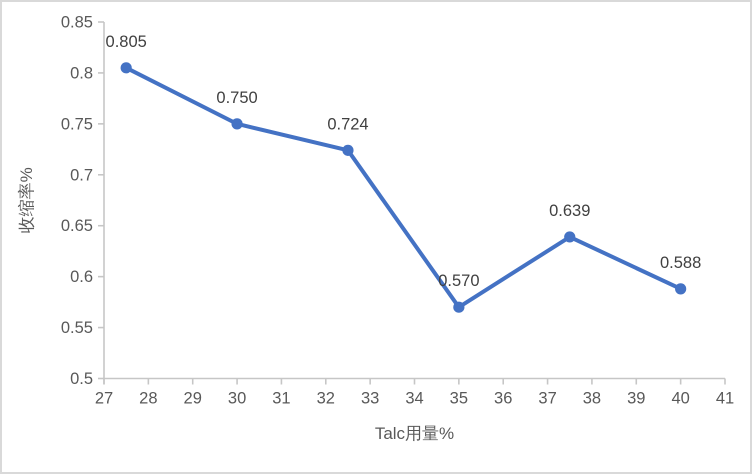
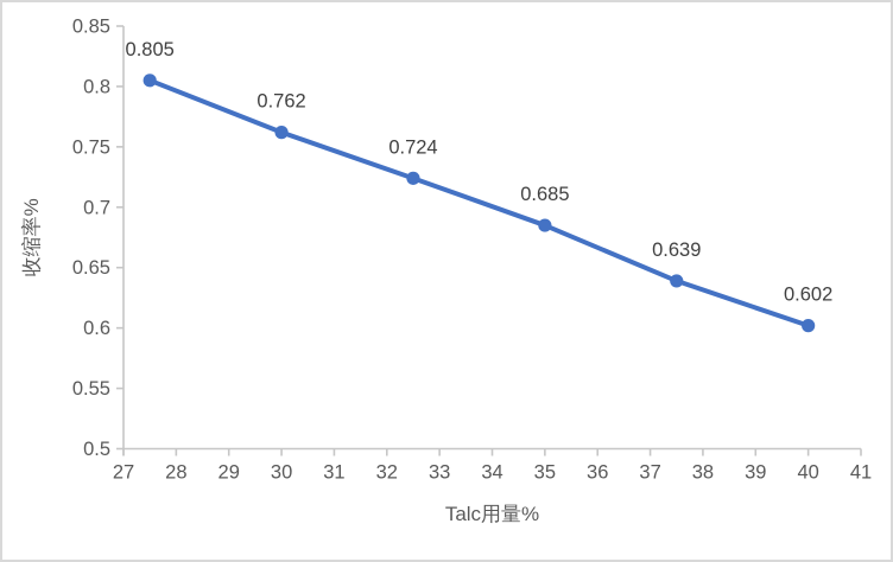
30: 0.750 -> 0.762
35: 0.570 -> 0.685
40: 0.588 -> 0.602
